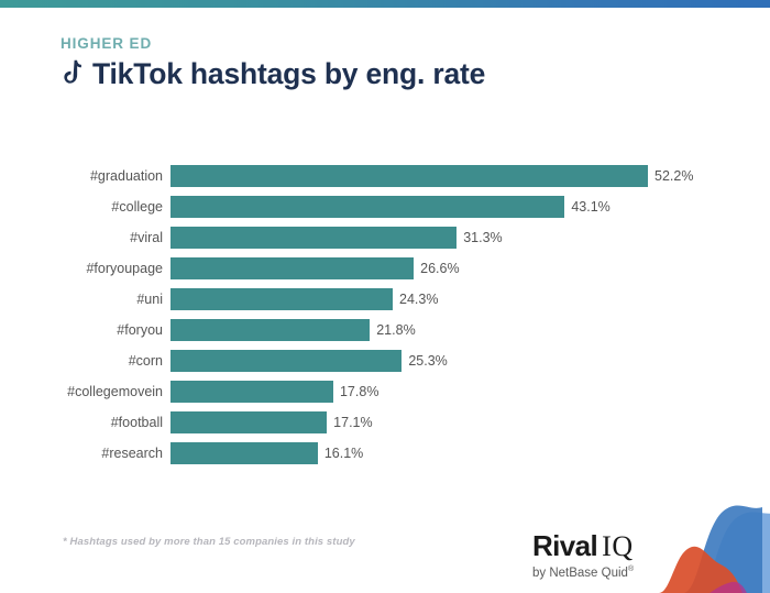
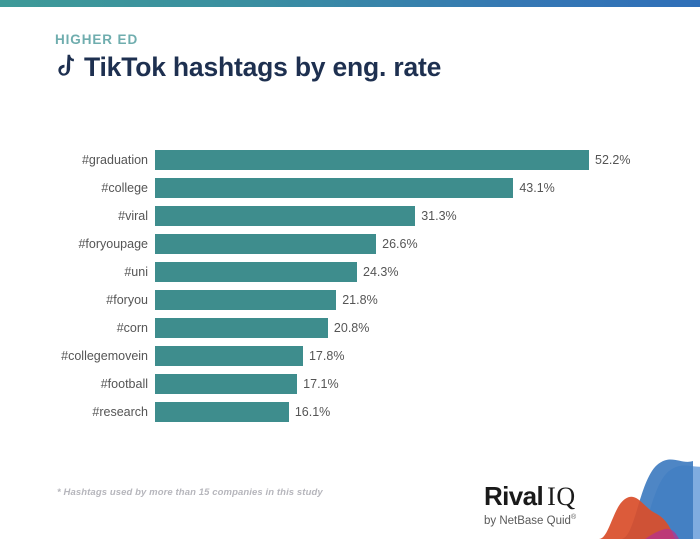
#corn: 25.3% -> 20.8%
